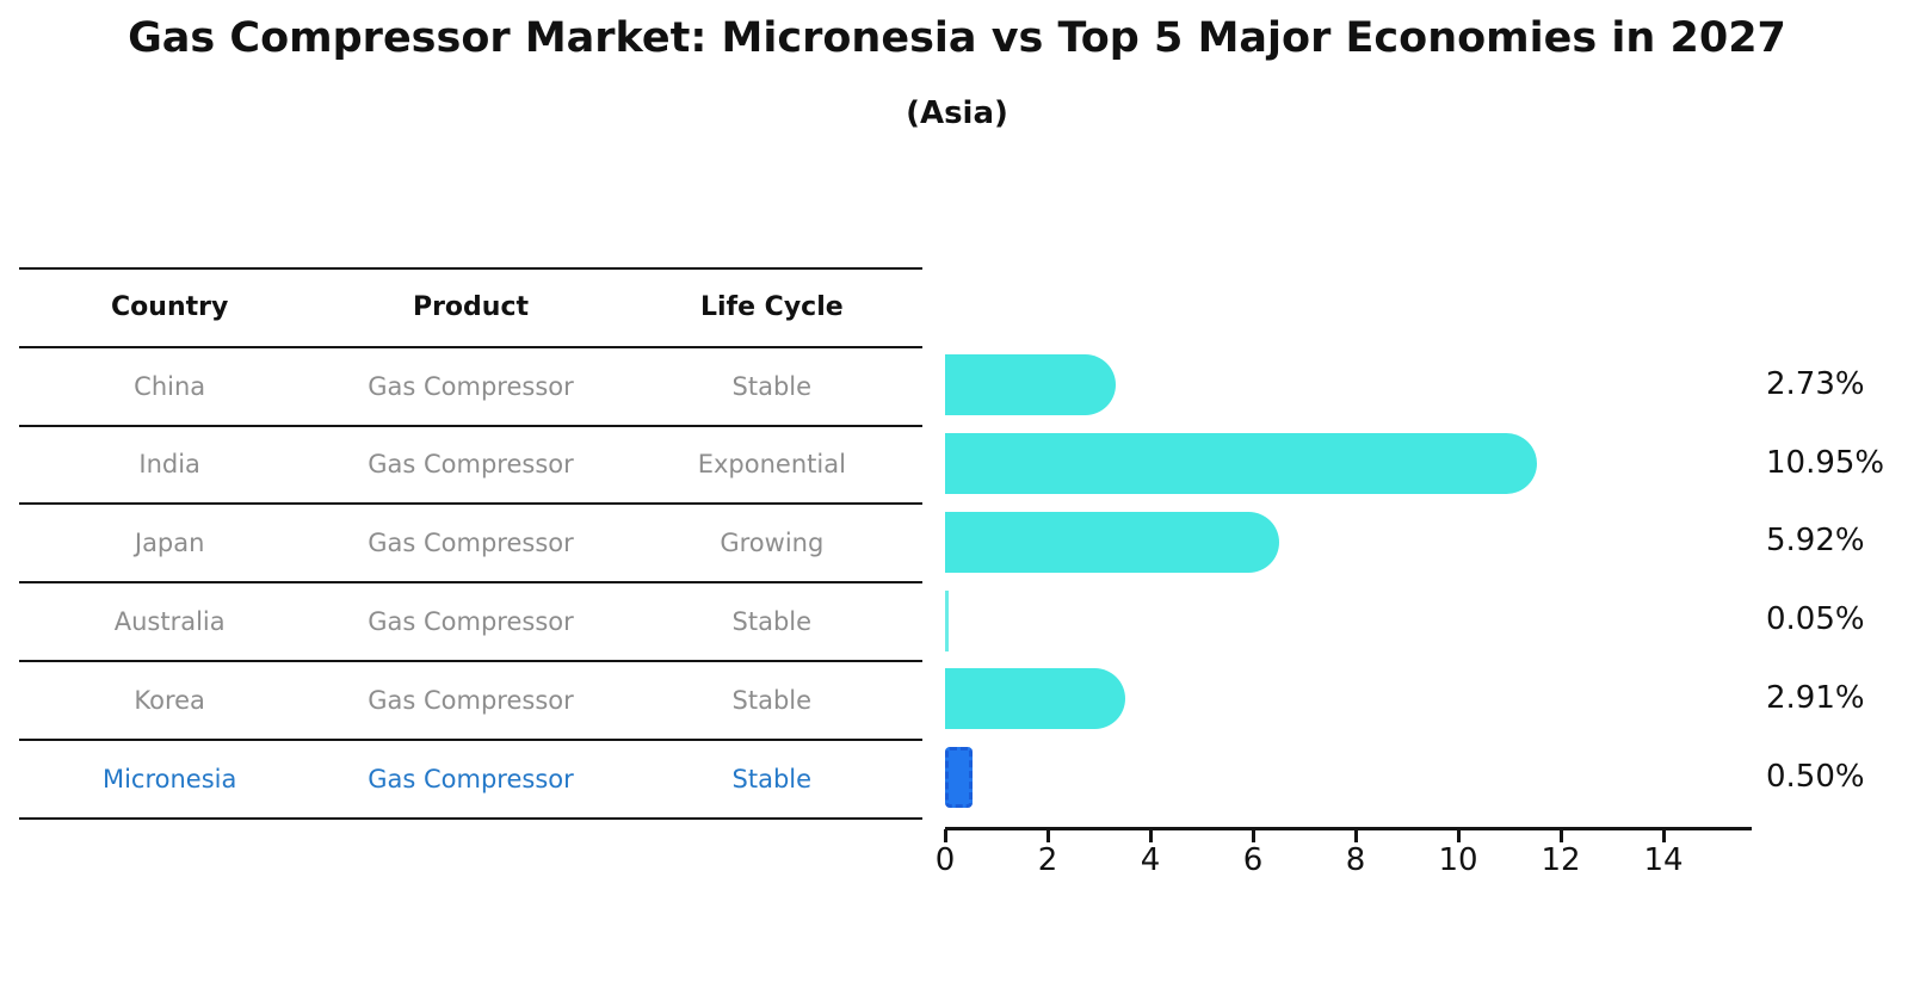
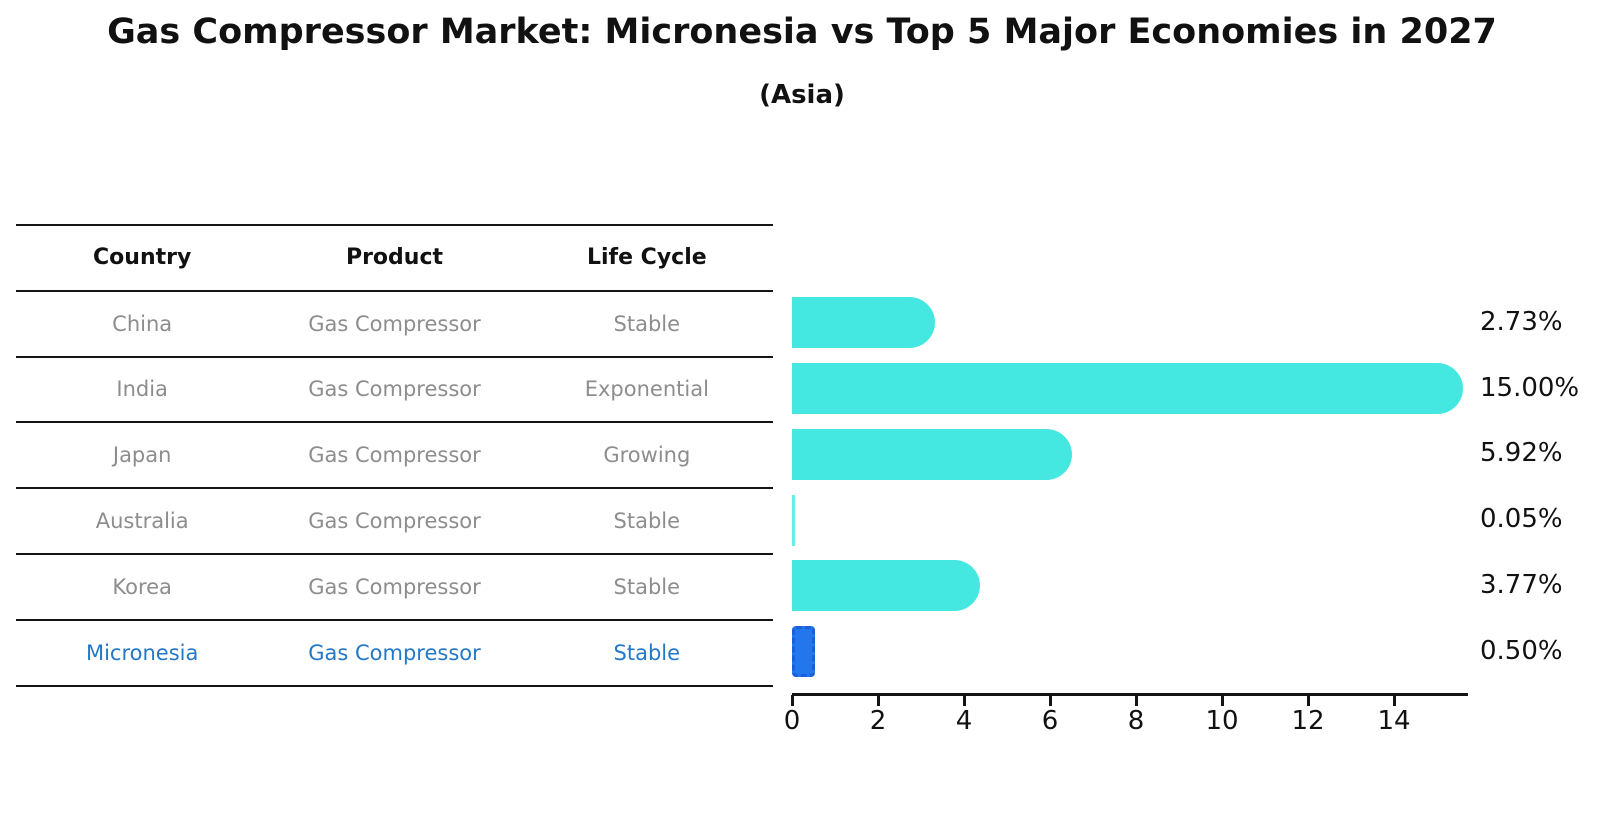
India: 10.95% -> 15.00%
Korea: 2.91% -> 3.77%
